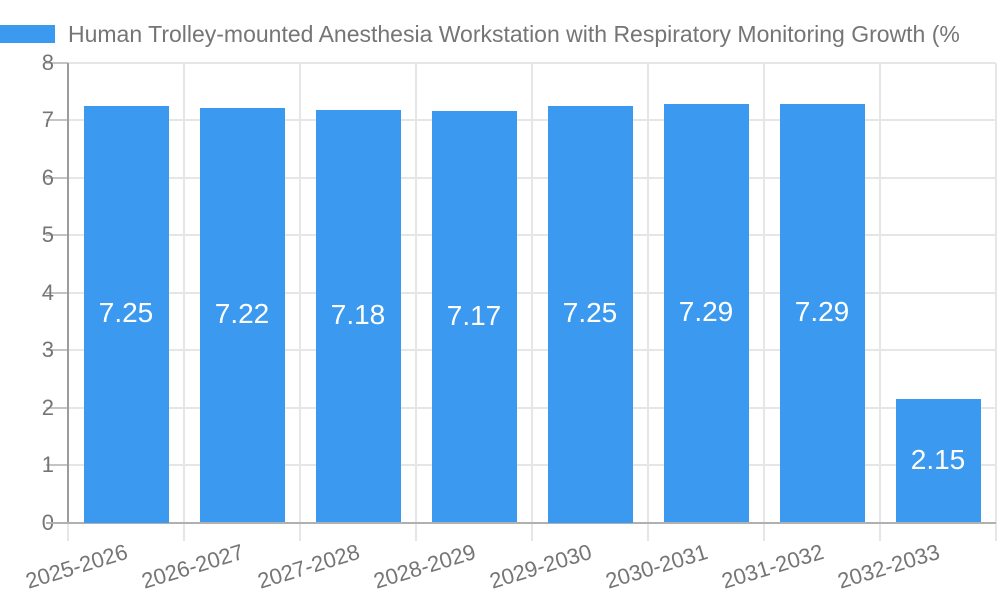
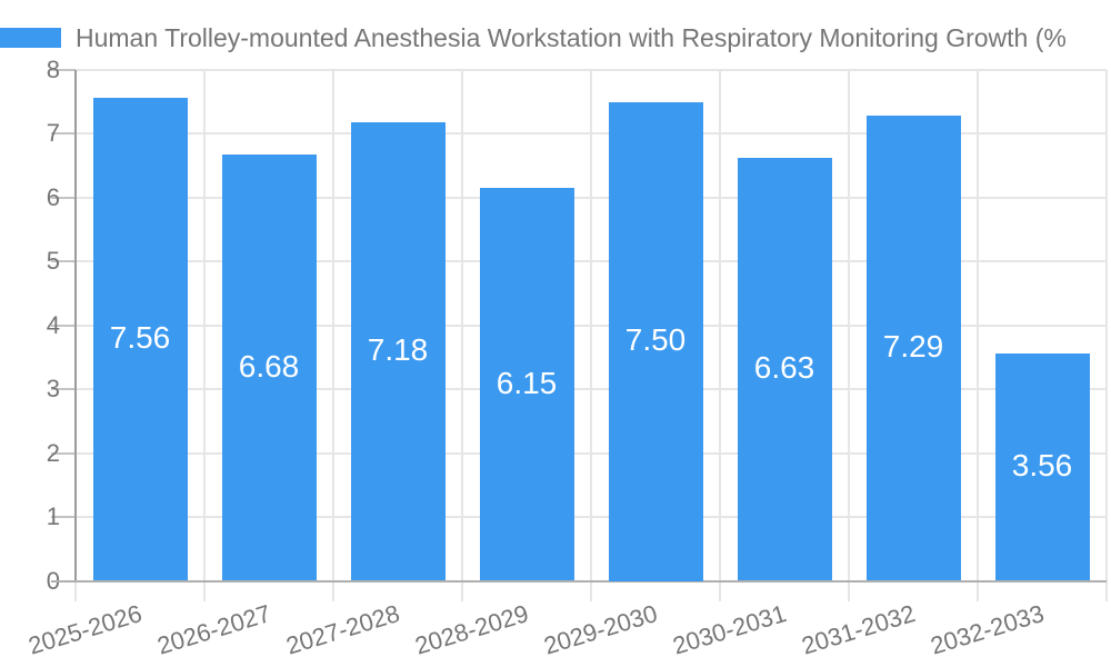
2025-2026: 7.25 -> 7.56
2026-2027: 7.22 -> 6.68
2028-2029: 7.17 -> 6.15
2029-2030: 7.25 -> 7.50
2030-2031: 7.29 -> 6.63
2032-2033: 2.15 -> 3.56
